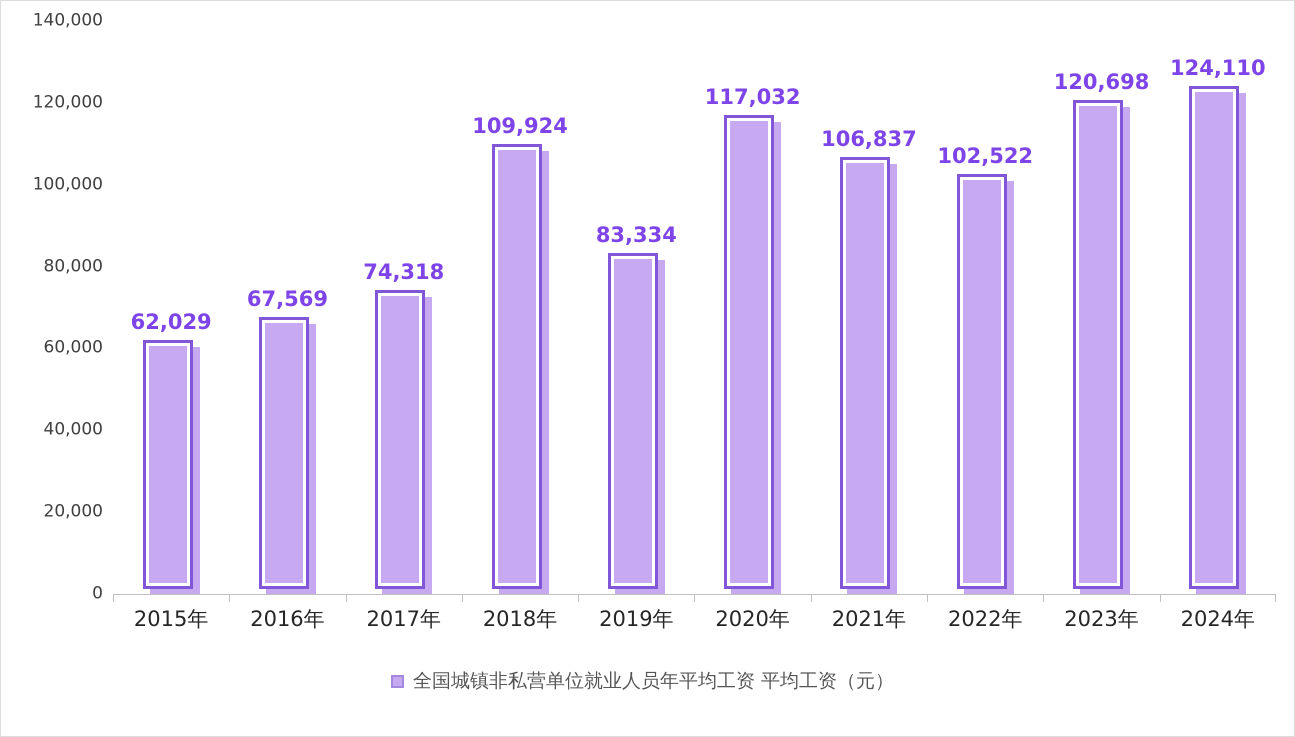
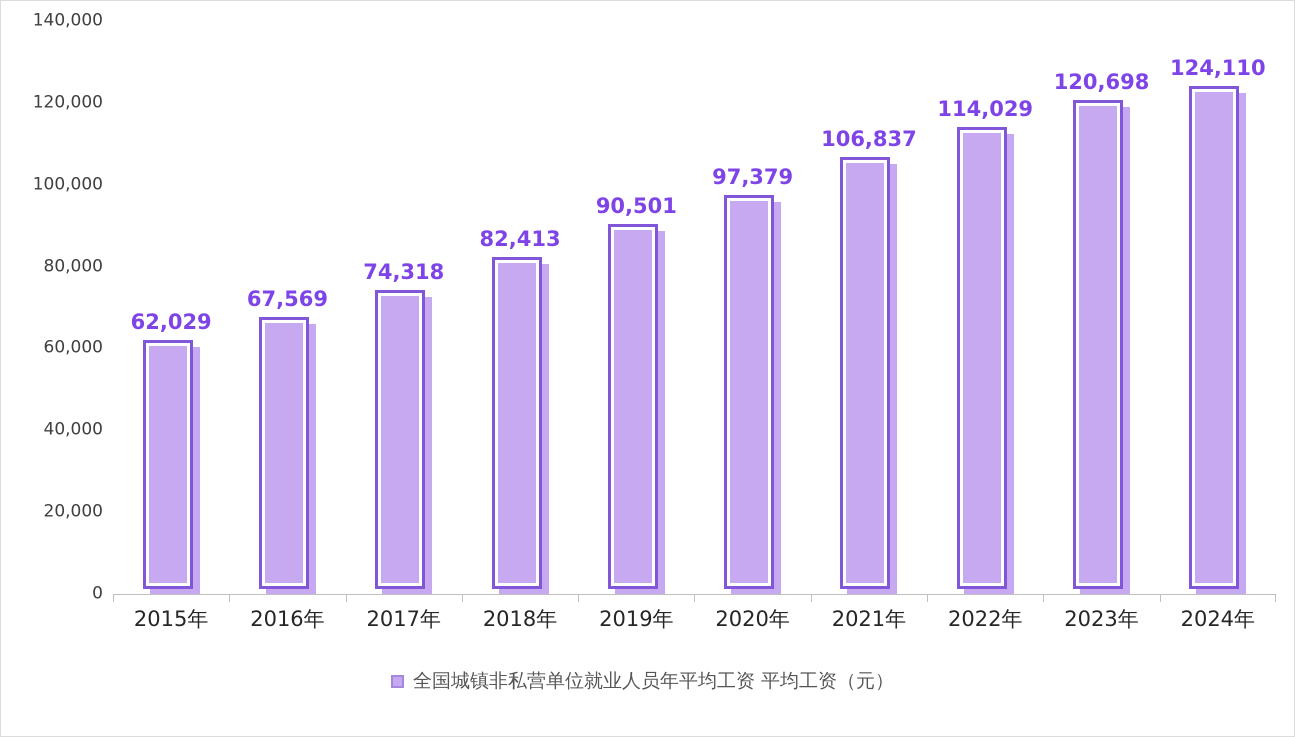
2018年: 109,924 -> 82,413
2019年: 83,334 -> 90,501
2020年: 117,032 -> 97,379
2022年: 102,522 -> 114,029
